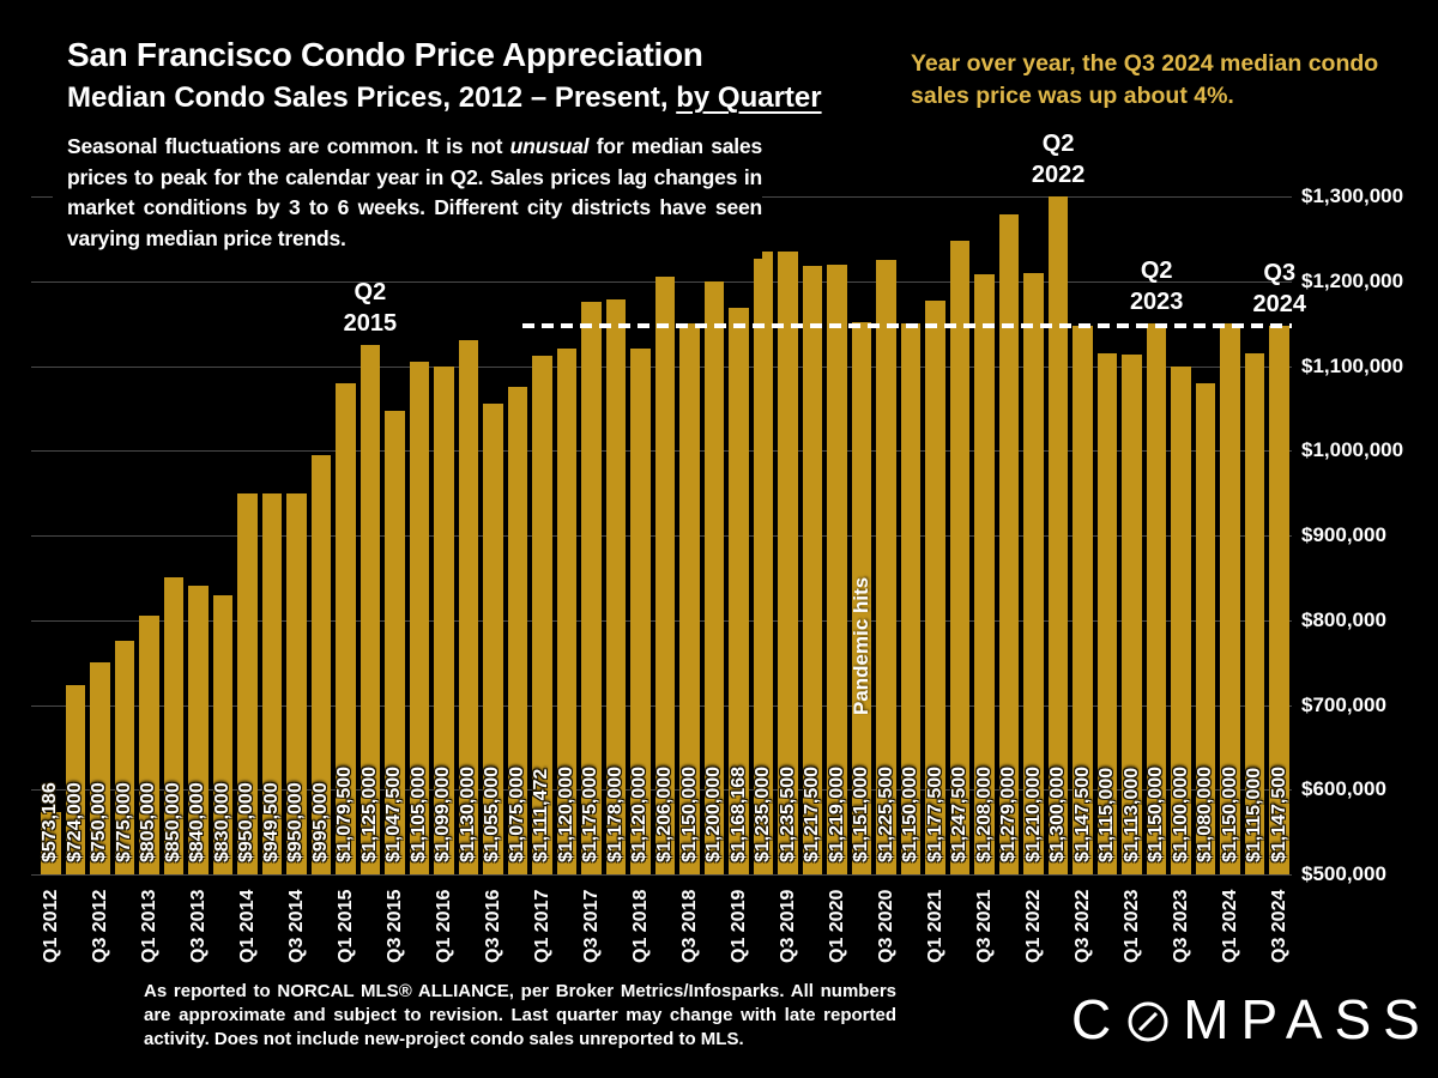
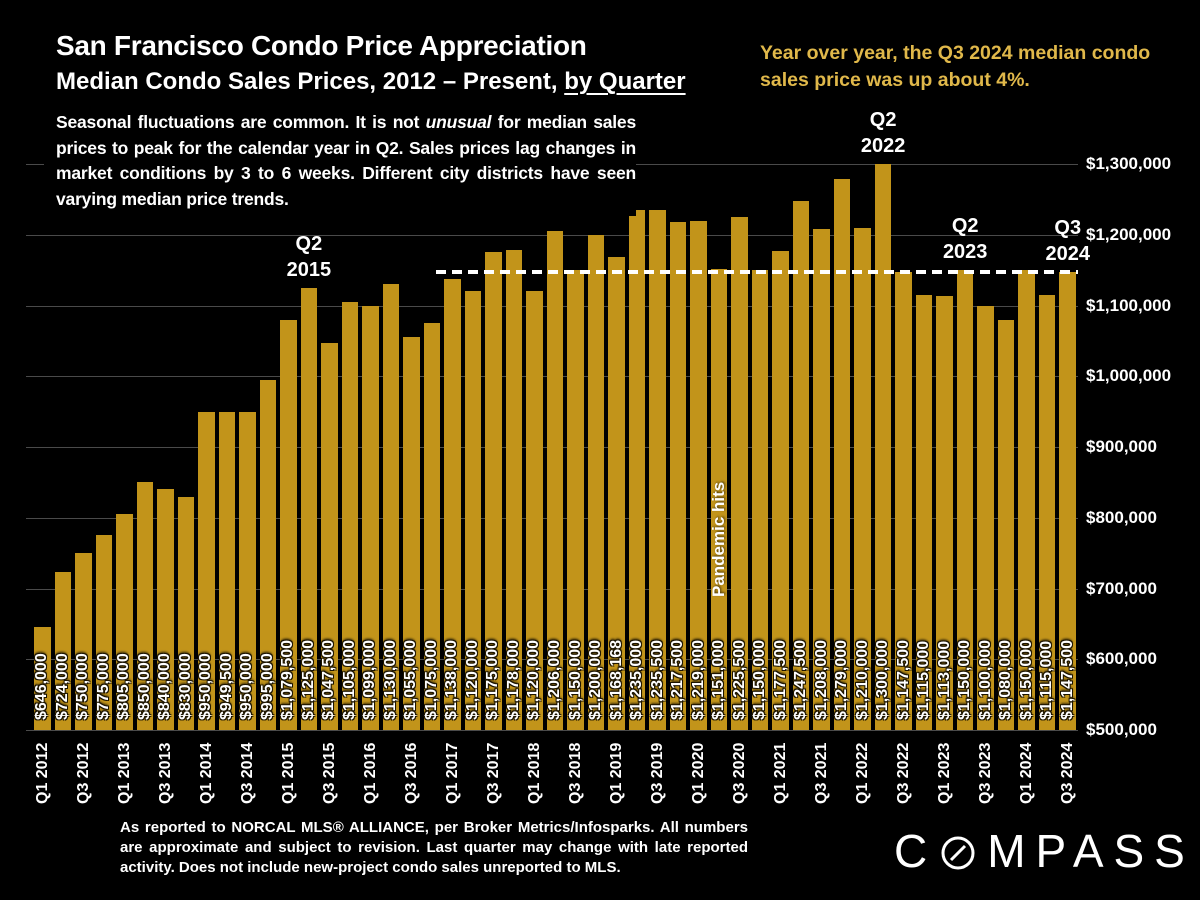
Q1 2012: $573,186 -> $646,000
Q1 2017: $1,111,472 -> $1,138,000
